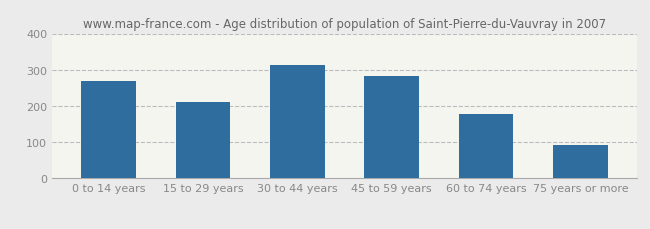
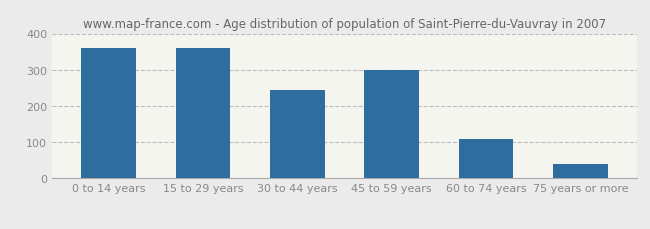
0 to 14 years: 270 -> 360
15 to 29 years: 210 -> 360
30 to 44 years: 312 -> 245
45 to 59 years: 284 -> 300
60 to 74 years: 178 -> 110
75 years or more: 92 -> 40
